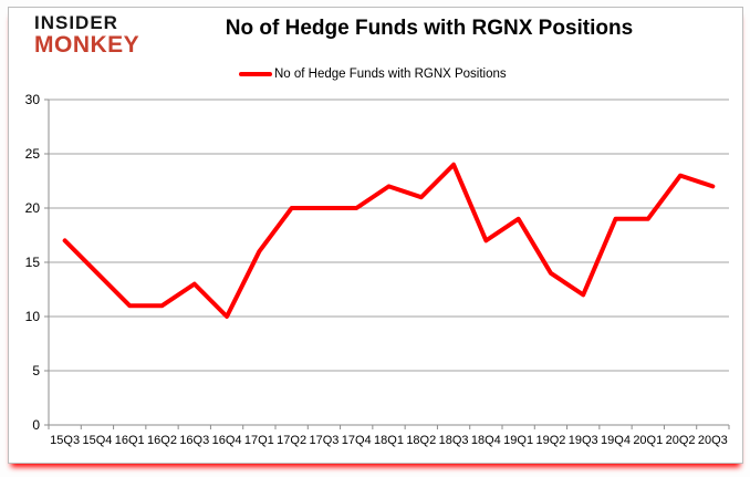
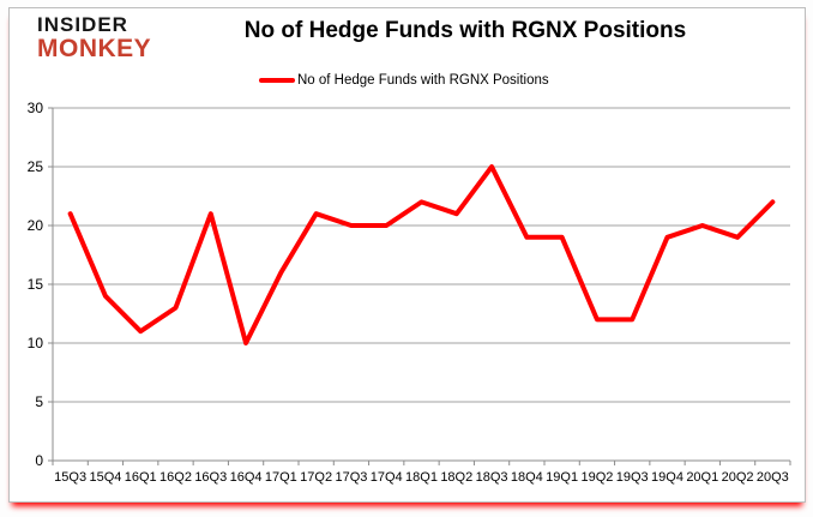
15Q3: 17 -> 21
16Q2: 11 -> 13
16Q3: 13 -> 21
17Q2: 20 -> 21
18Q3: 24 -> 25
18Q4: 17 -> 19
19Q2: 14 -> 12
20Q1: 19 -> 20
20Q2: 23 -> 19
